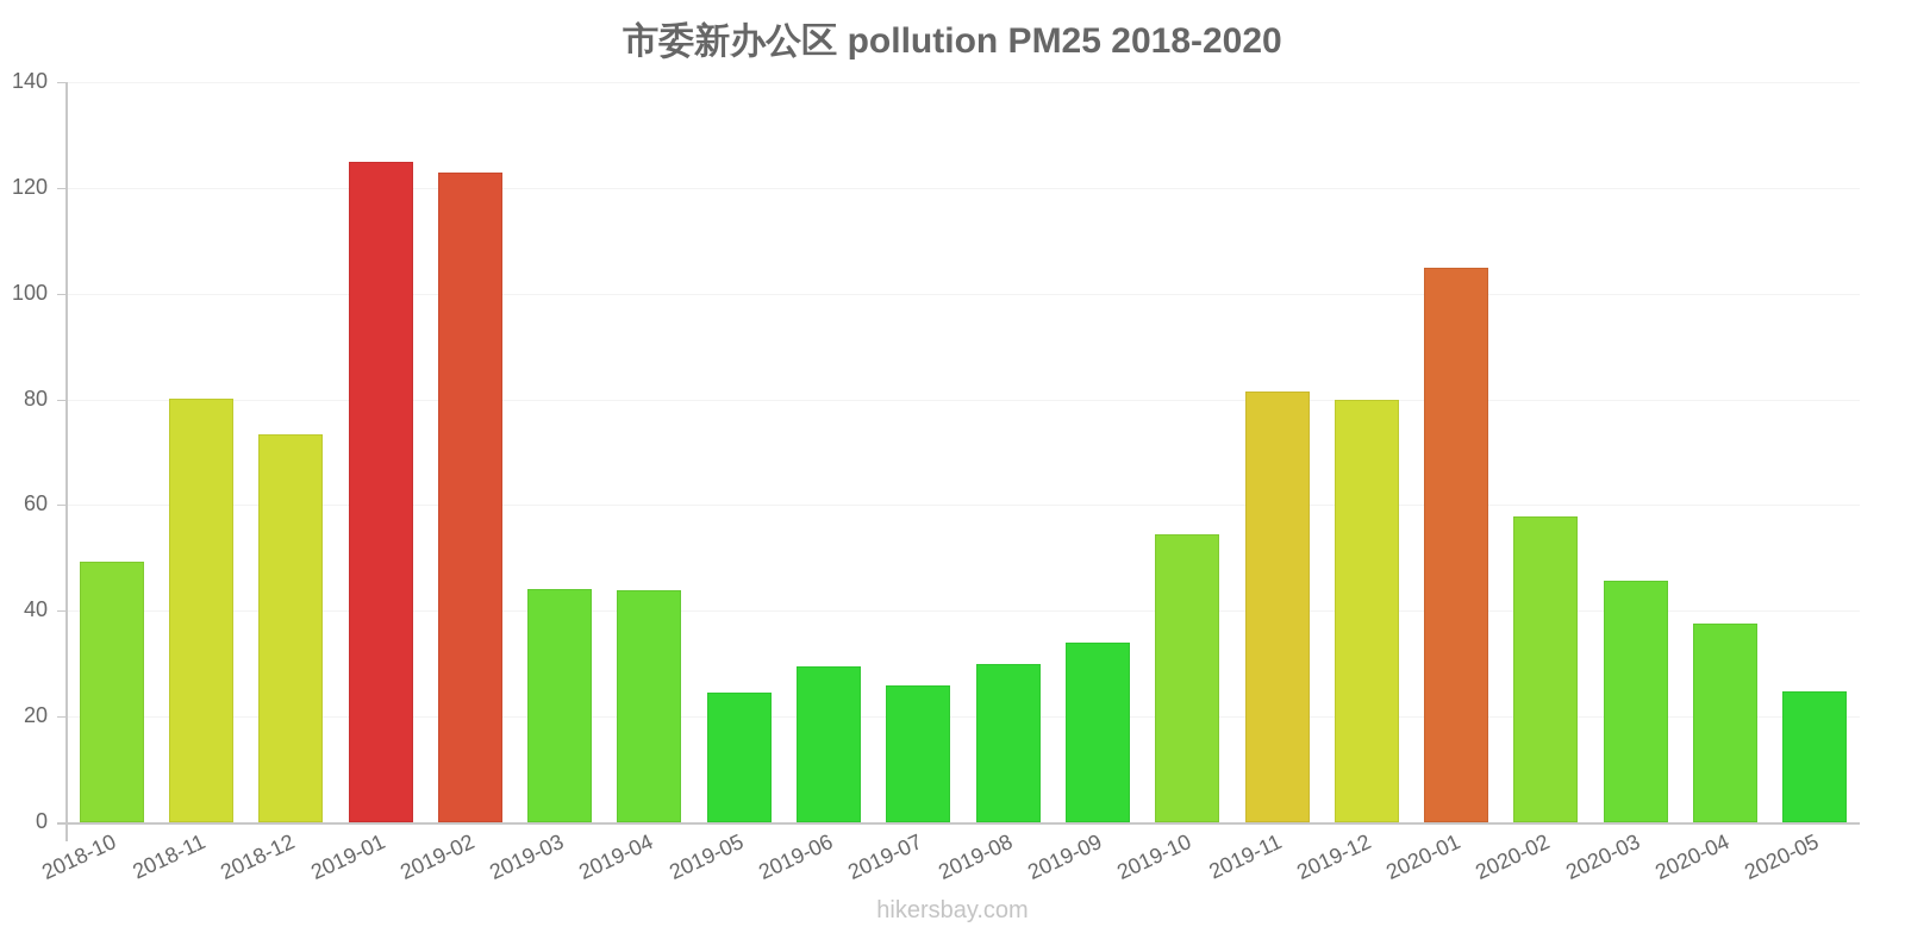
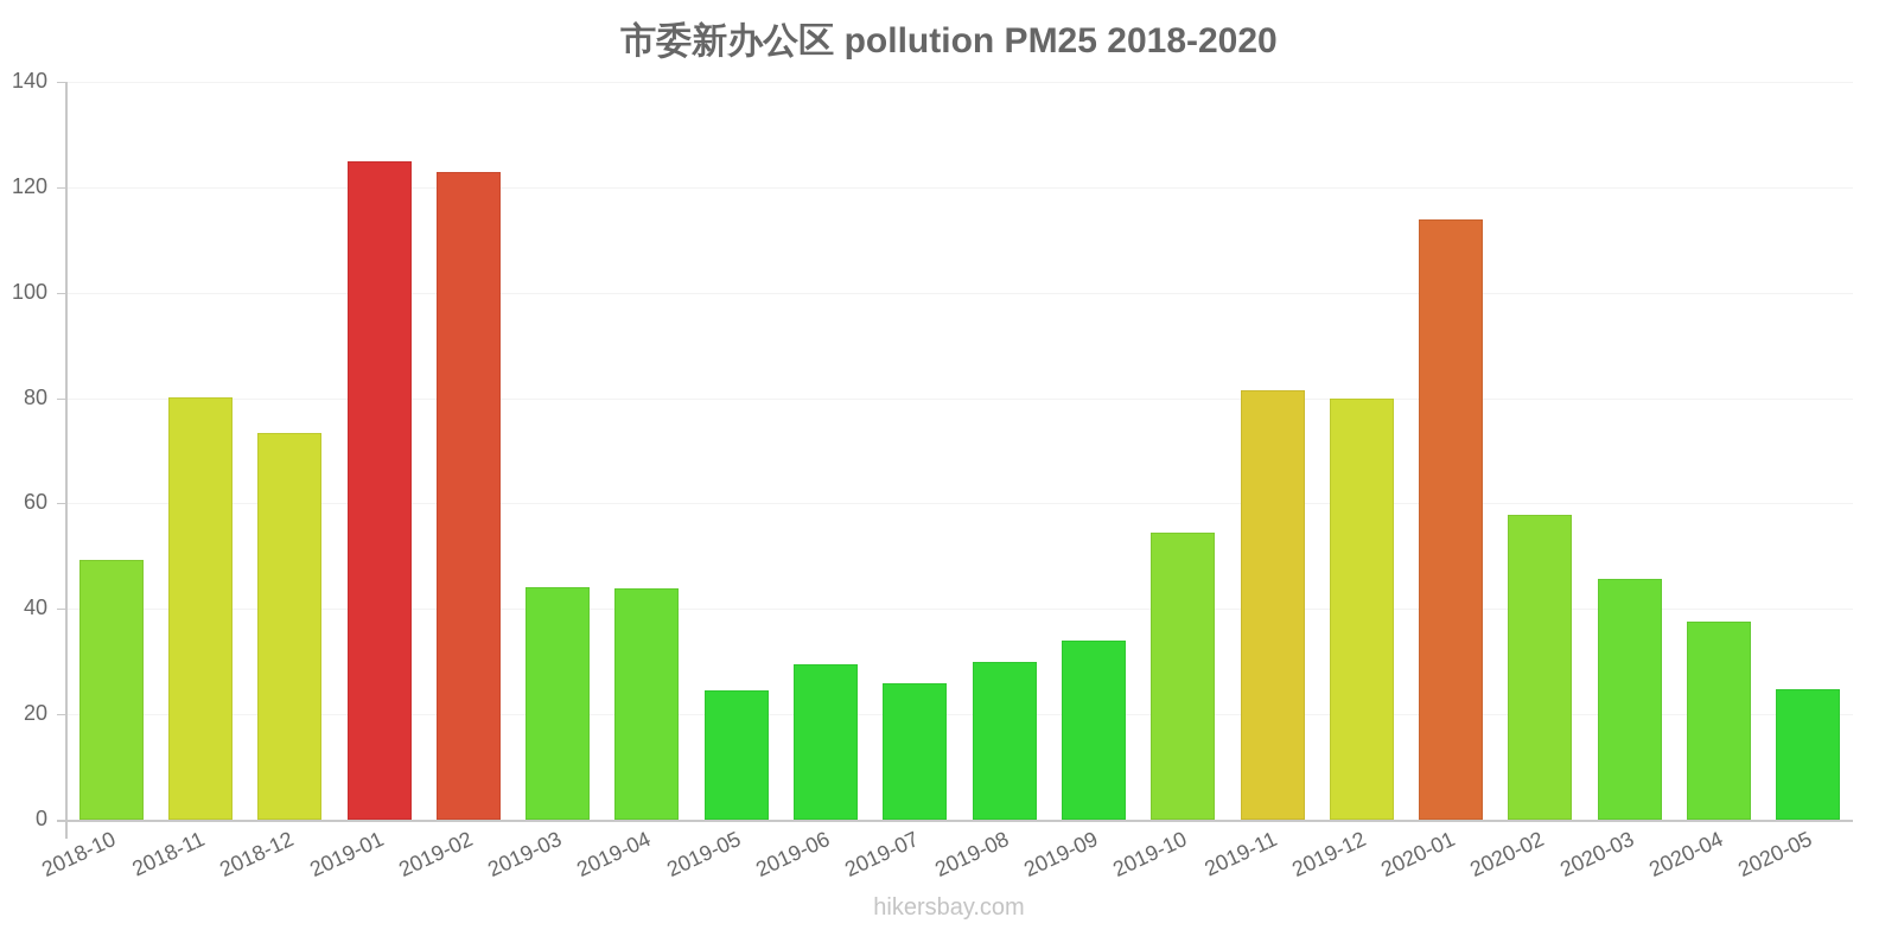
2020-01: 105 -> 114
